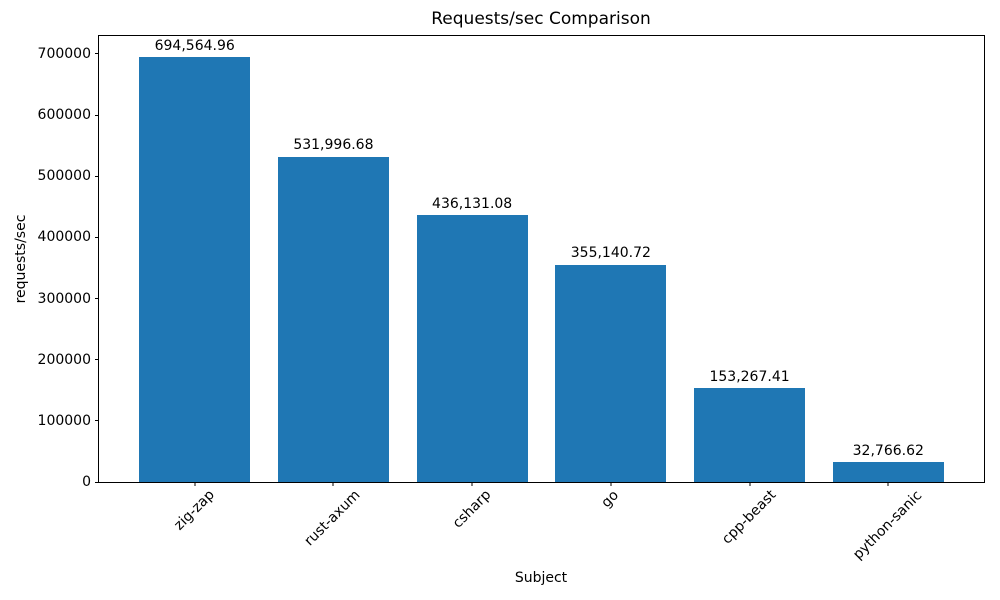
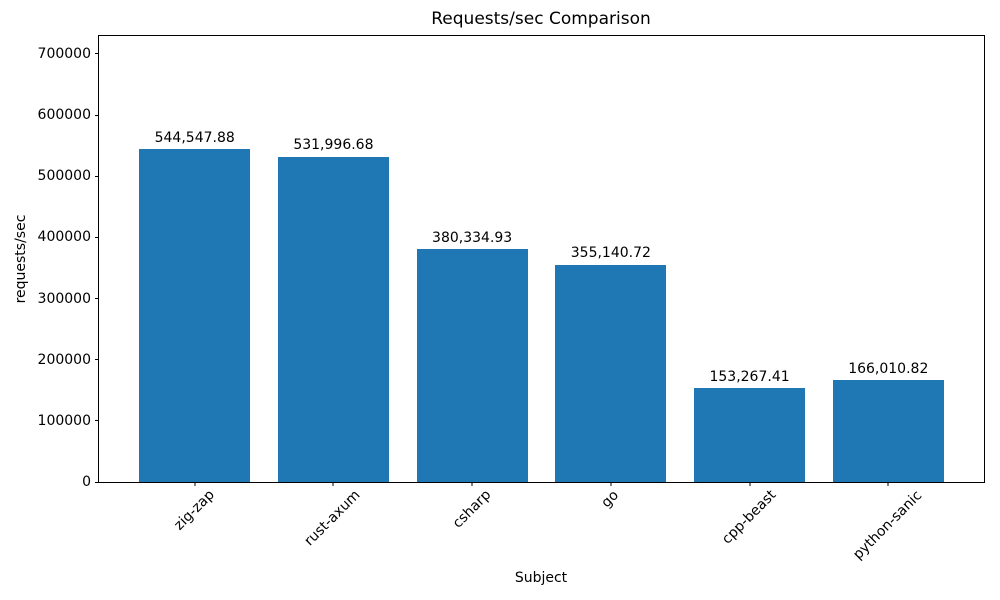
zig-zap: 694,564.96 -> 544,547.88
csharp: 436,131.08 -> 380,334.93
python-sanic: 32,766.62 -> 166,010.82
